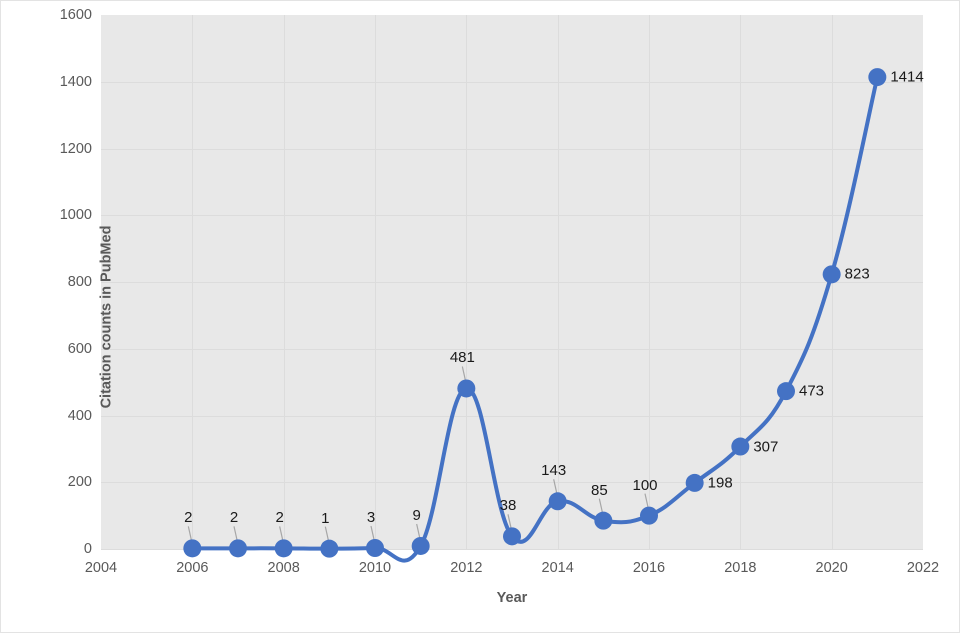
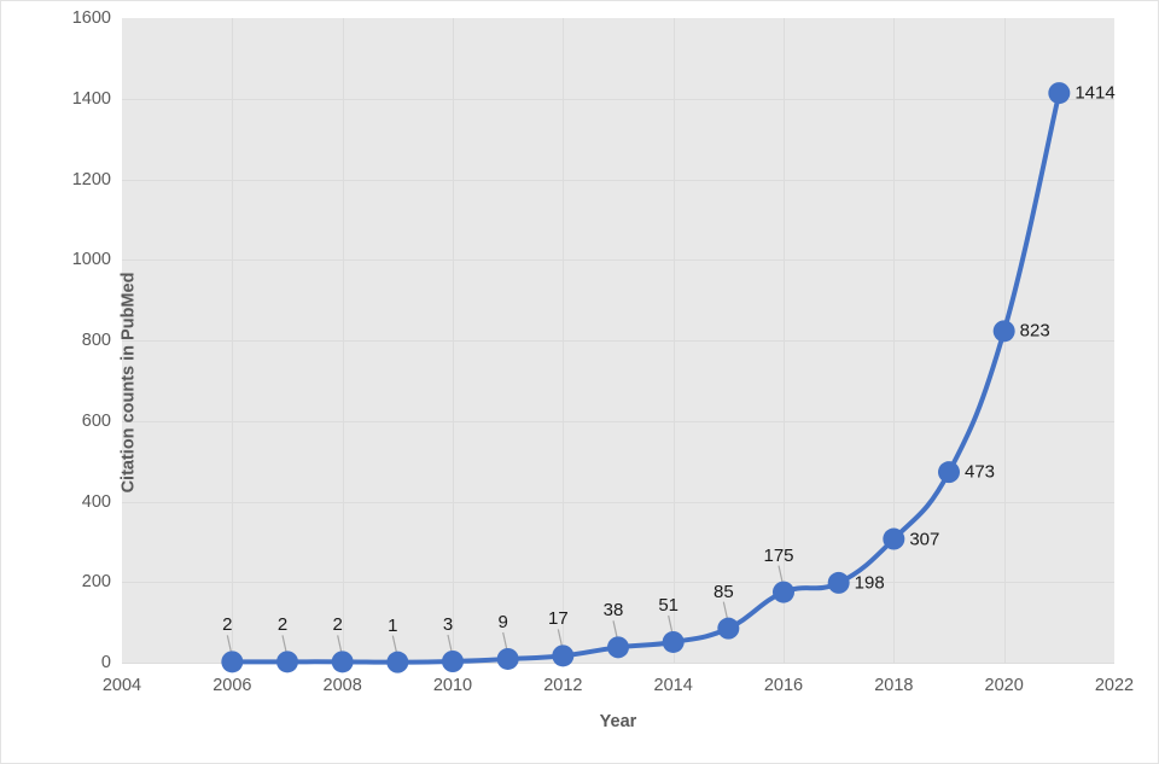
2012: 481 -> 17
2014: 143 -> 51
2016: 100 -> 175
